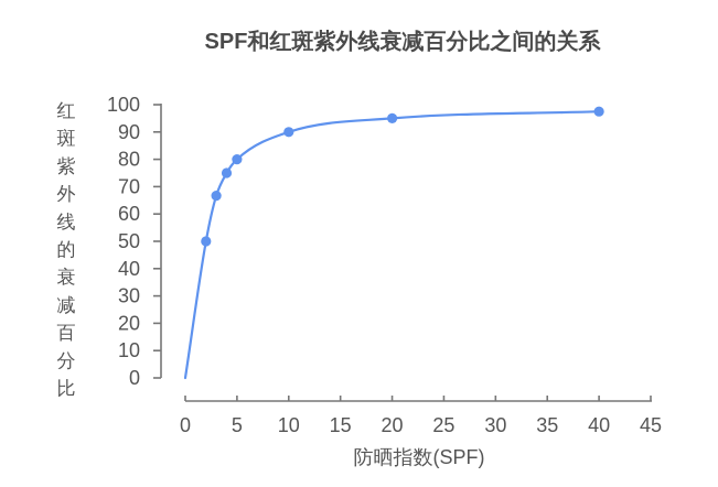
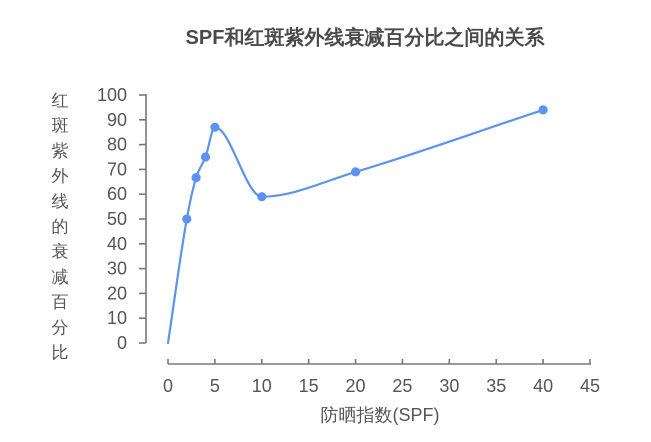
5: 80 -> 87
10: 90 -> 59
20: 95 -> 69
40: 98 -> 94
